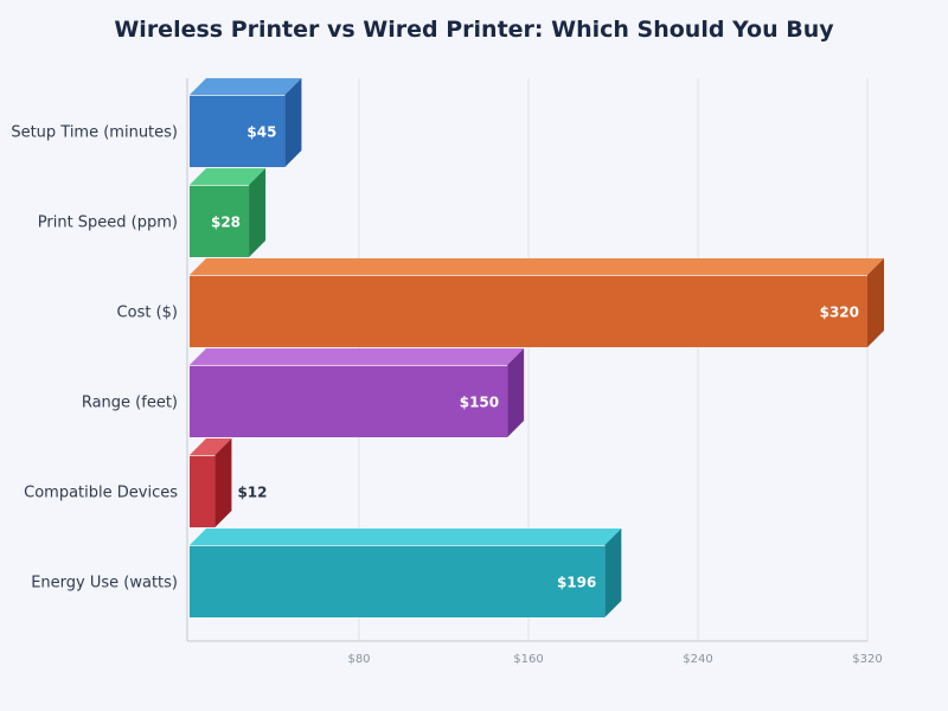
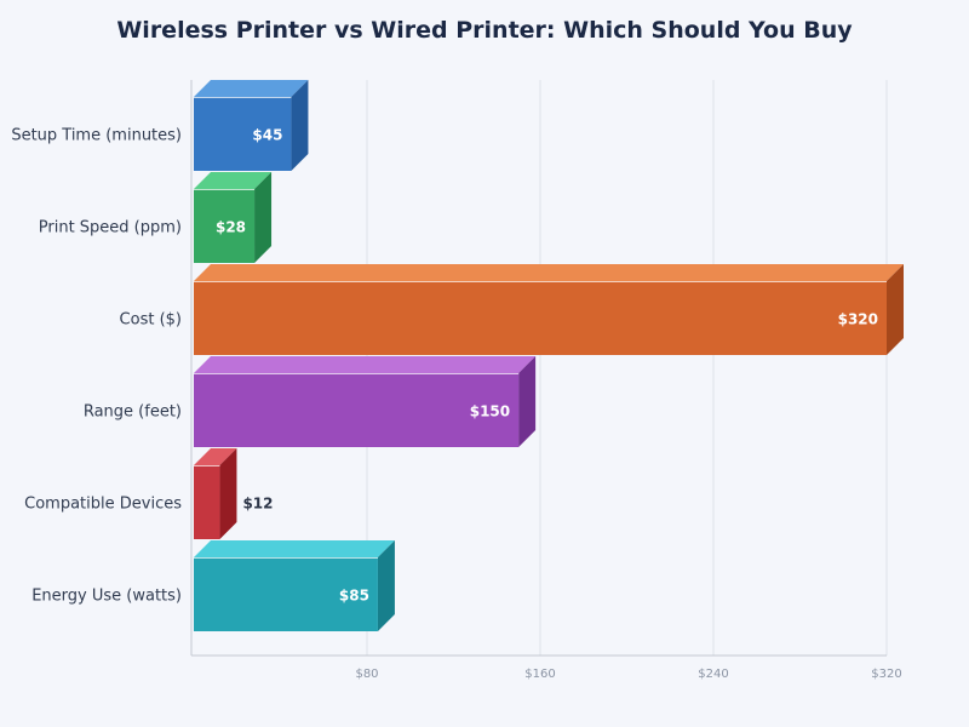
Energy Use (watts): $196 -> $85
